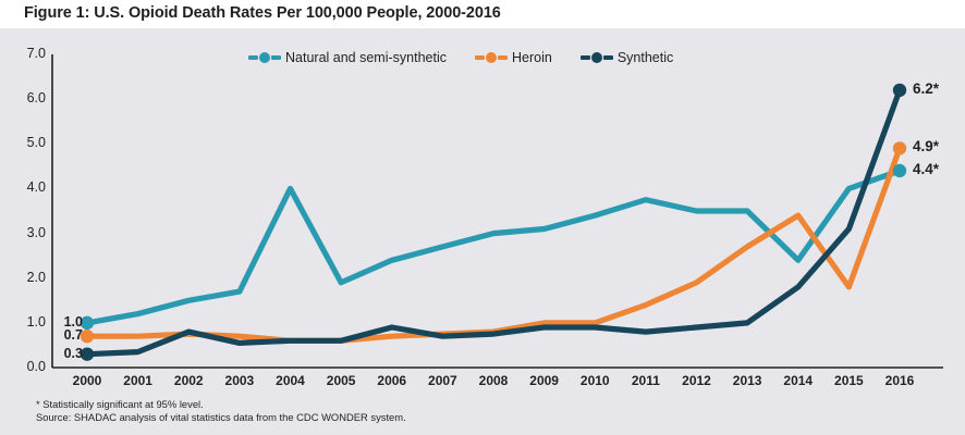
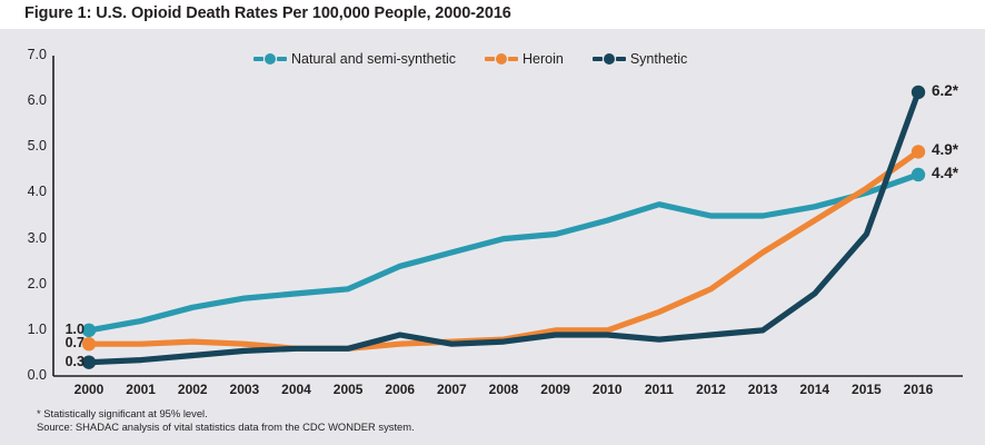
Synthetic/2002: 0.8 -> 0.5
Natural and semi-synthetic/2004: 4.0 -> 1.8
Natural and semi-synthetic/2014: 2.4 -> 3.7
Heroin/2015: 1.8 -> 4.1
